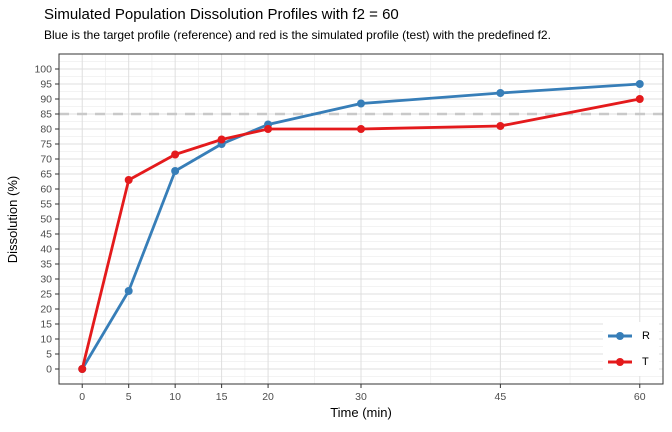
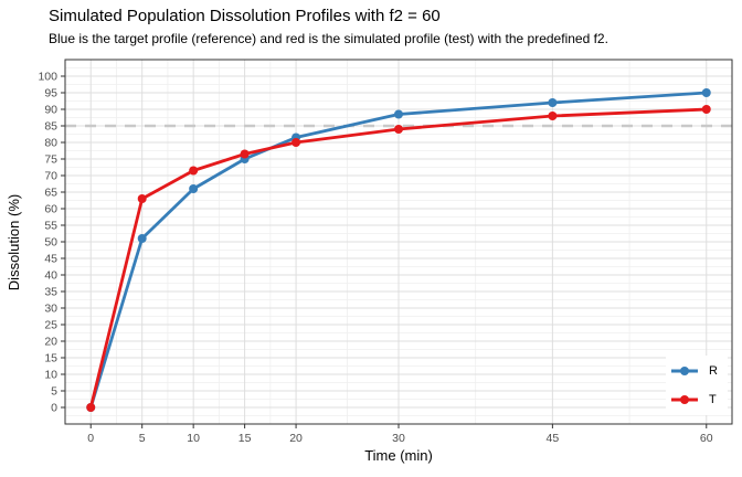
R/5: 26 -> 51
T/30: 80 -> 84
T/45: 81 -> 88
